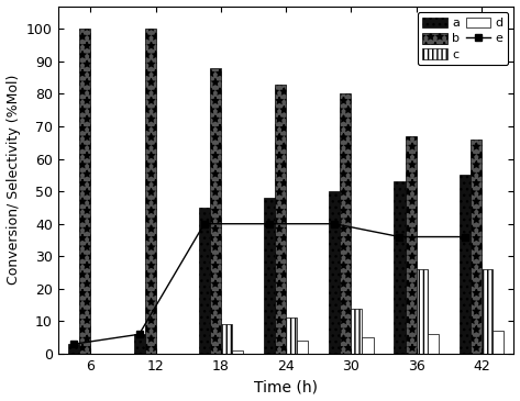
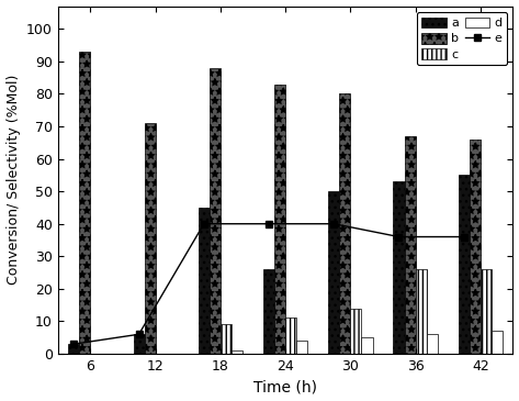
b/6: 100 -> 93
b/12: 100 -> 71
a/24: 48 -> 26
